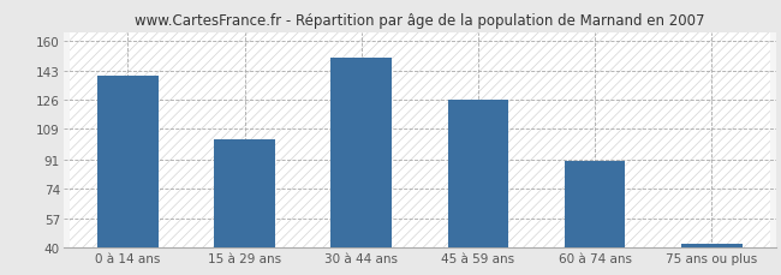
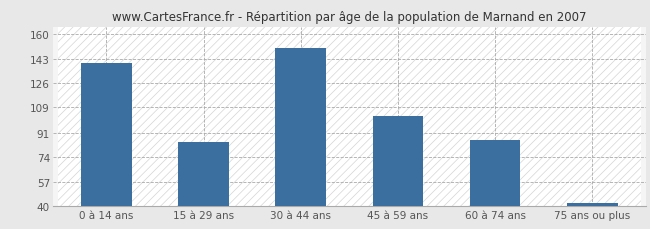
15 à 29 ans: 103 -> 85
45 à 59 ans: 126 -> 103
60 à 74 ans: 90 -> 86
